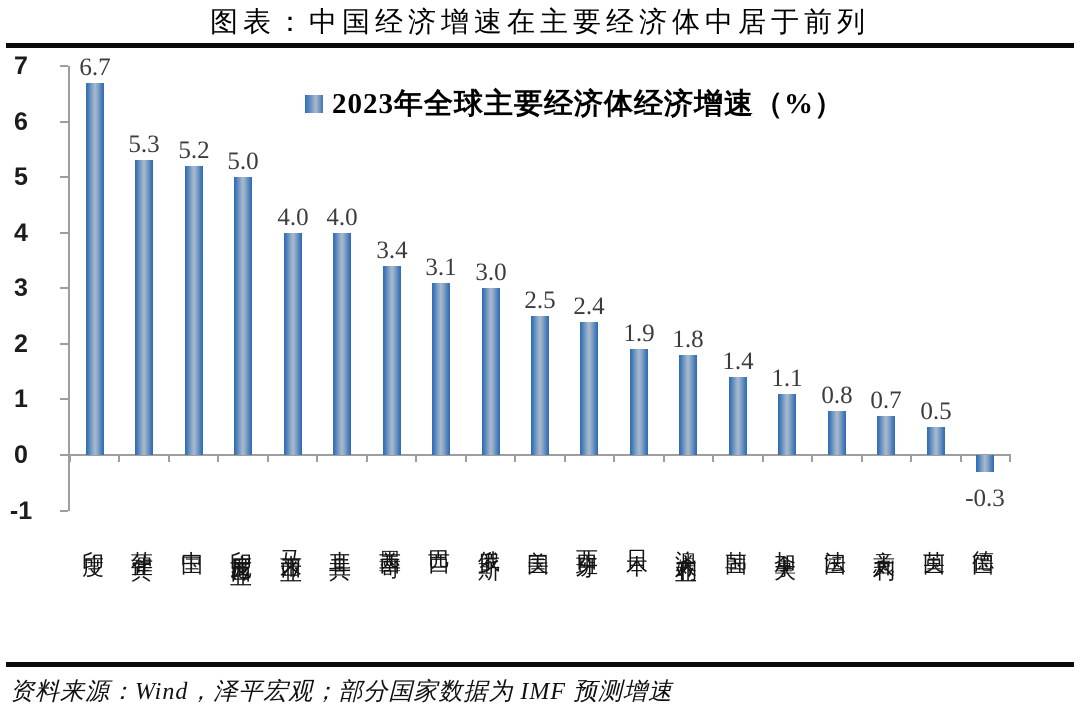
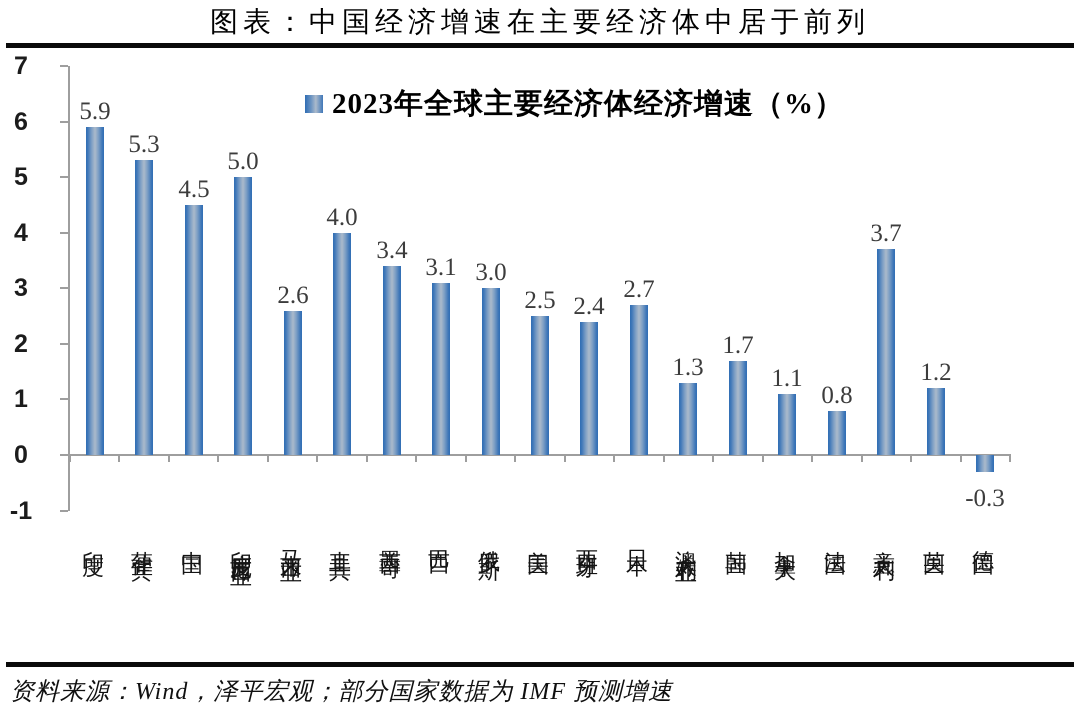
印度: 6.7 -> 5.9
中国: 5.2 -> 4.5
马来西亚: 4.0 -> 2.6
日本: 1.9 -> 2.7
澳大利亚: 1.8 -> 1.3
韩国: 1.4 -> 1.7
意大利: 0.7 -> 3.7
英国: 0.5 -> 1.2
